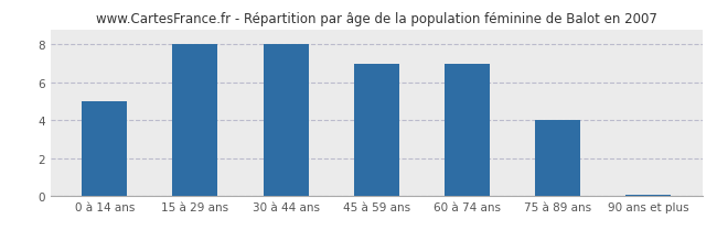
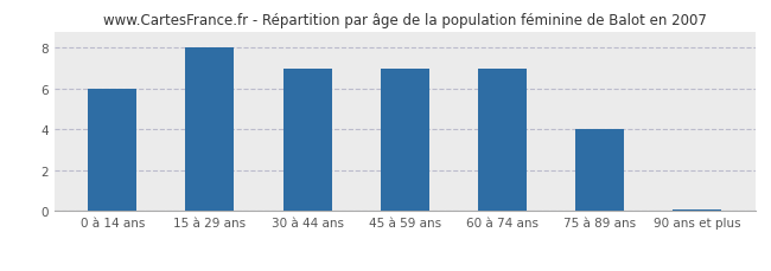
0 à 14 ans: 5.0 -> 6.0
30 à 44 ans: 8.0 -> 7.0
